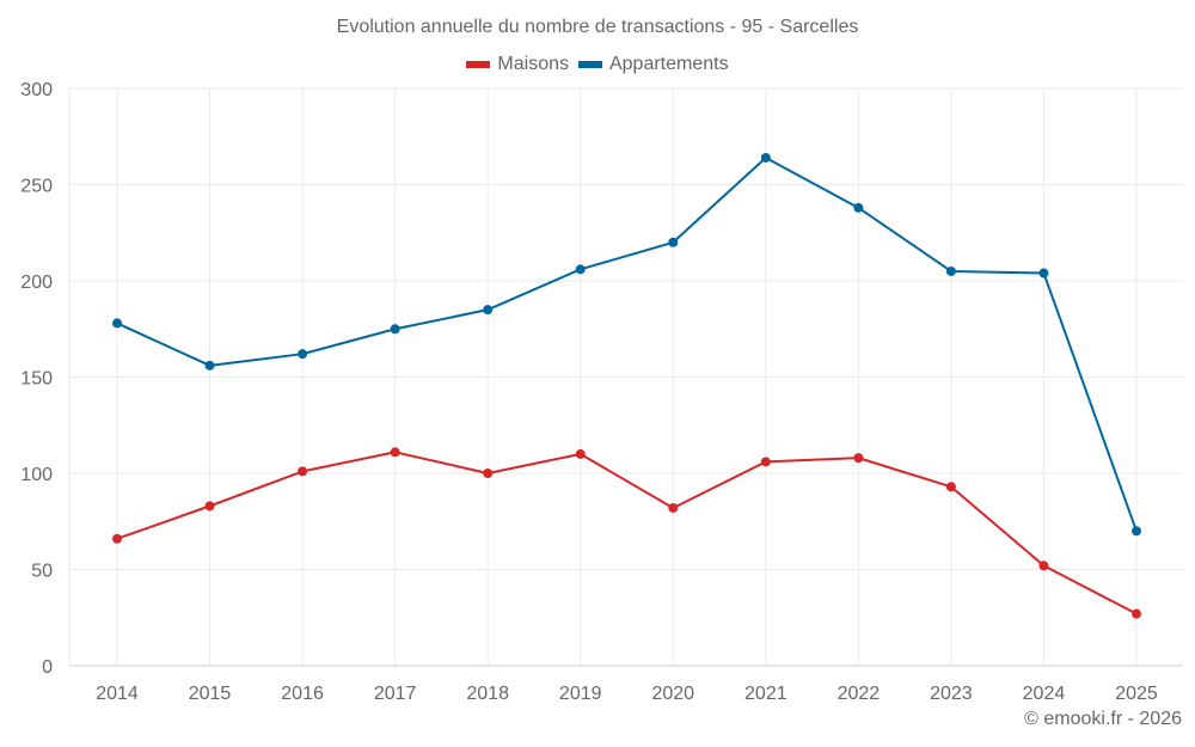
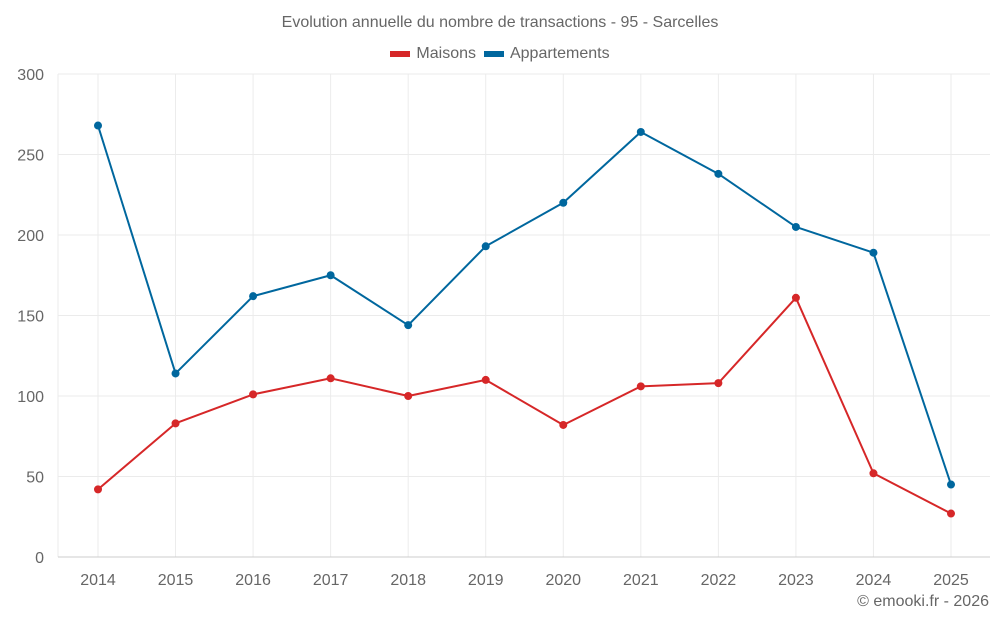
Maisons/2014: 66 -> 42
Appartements/2014: 178 -> 268
Appartements/2015: 156 -> 114
Appartements/2018: 185 -> 144
Appartements/2019: 206 -> 193
Maisons/2023: 93 -> 161
Appartements/2024: 204 -> 189
Appartements/2025: 70 -> 45
